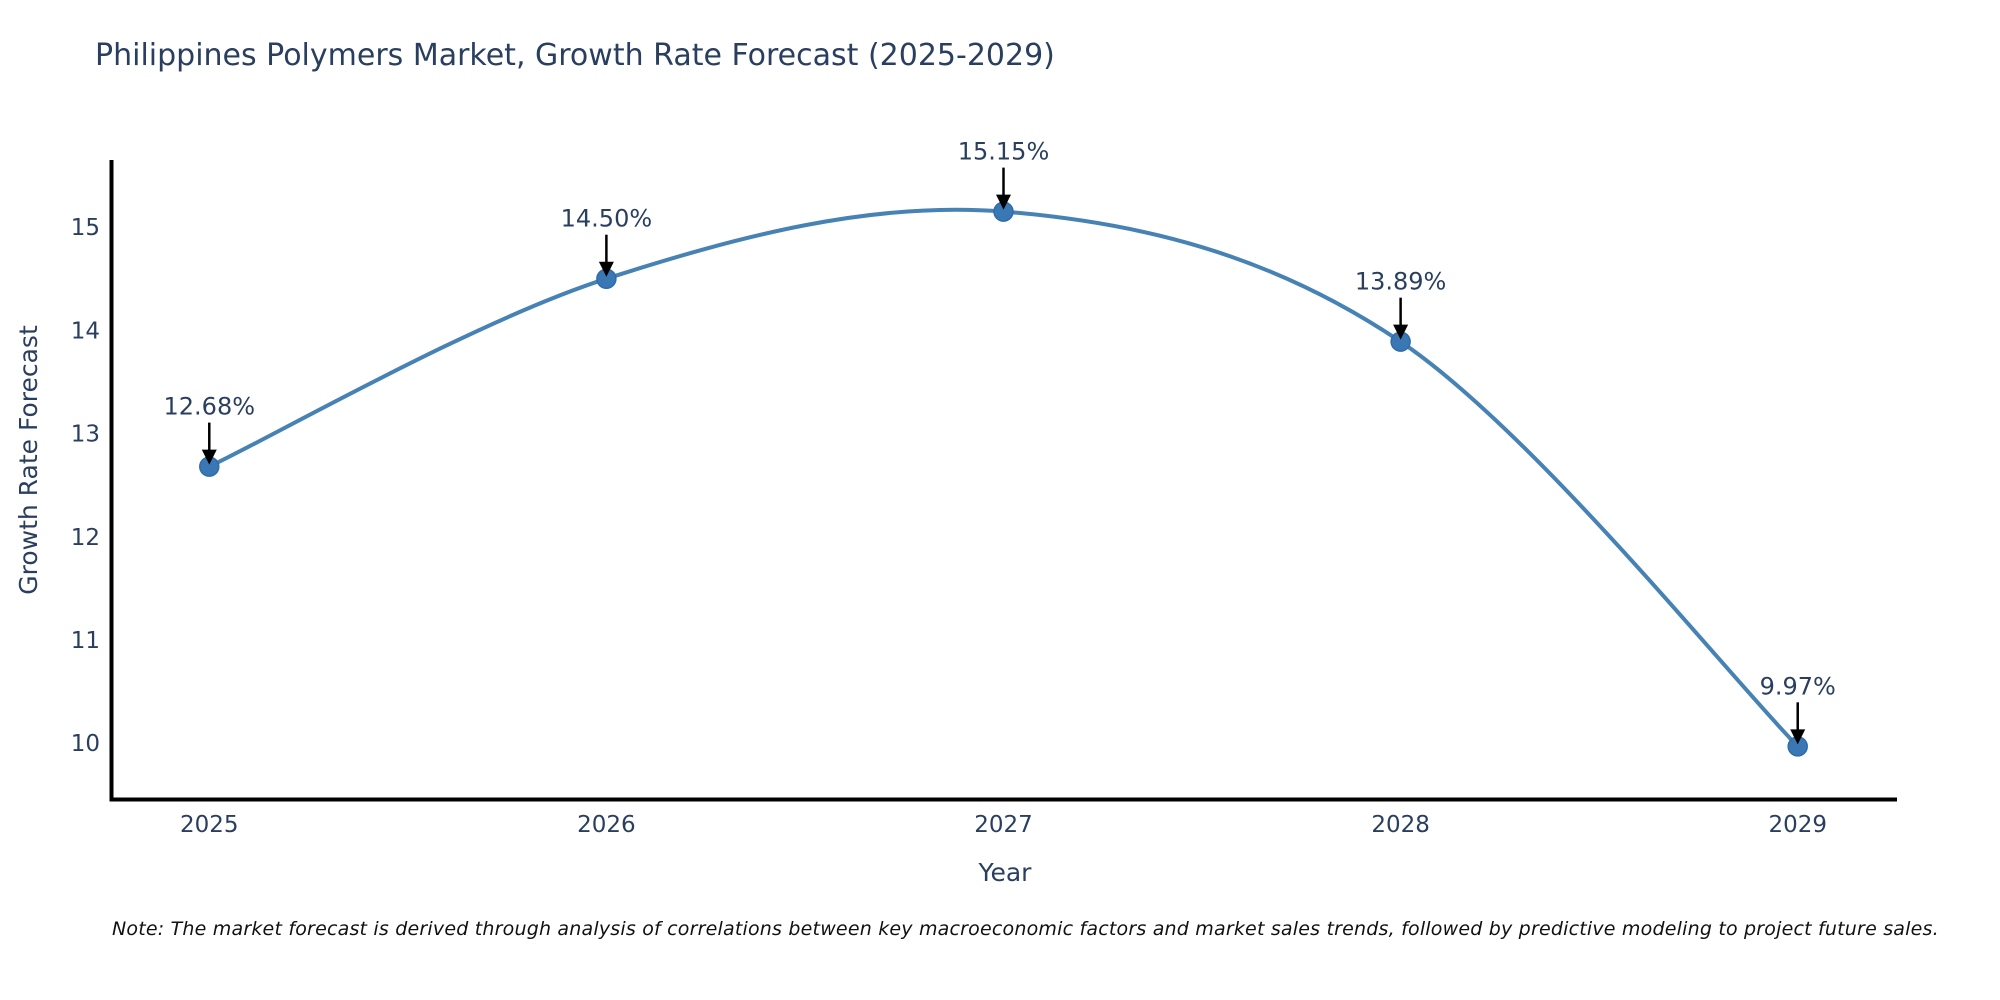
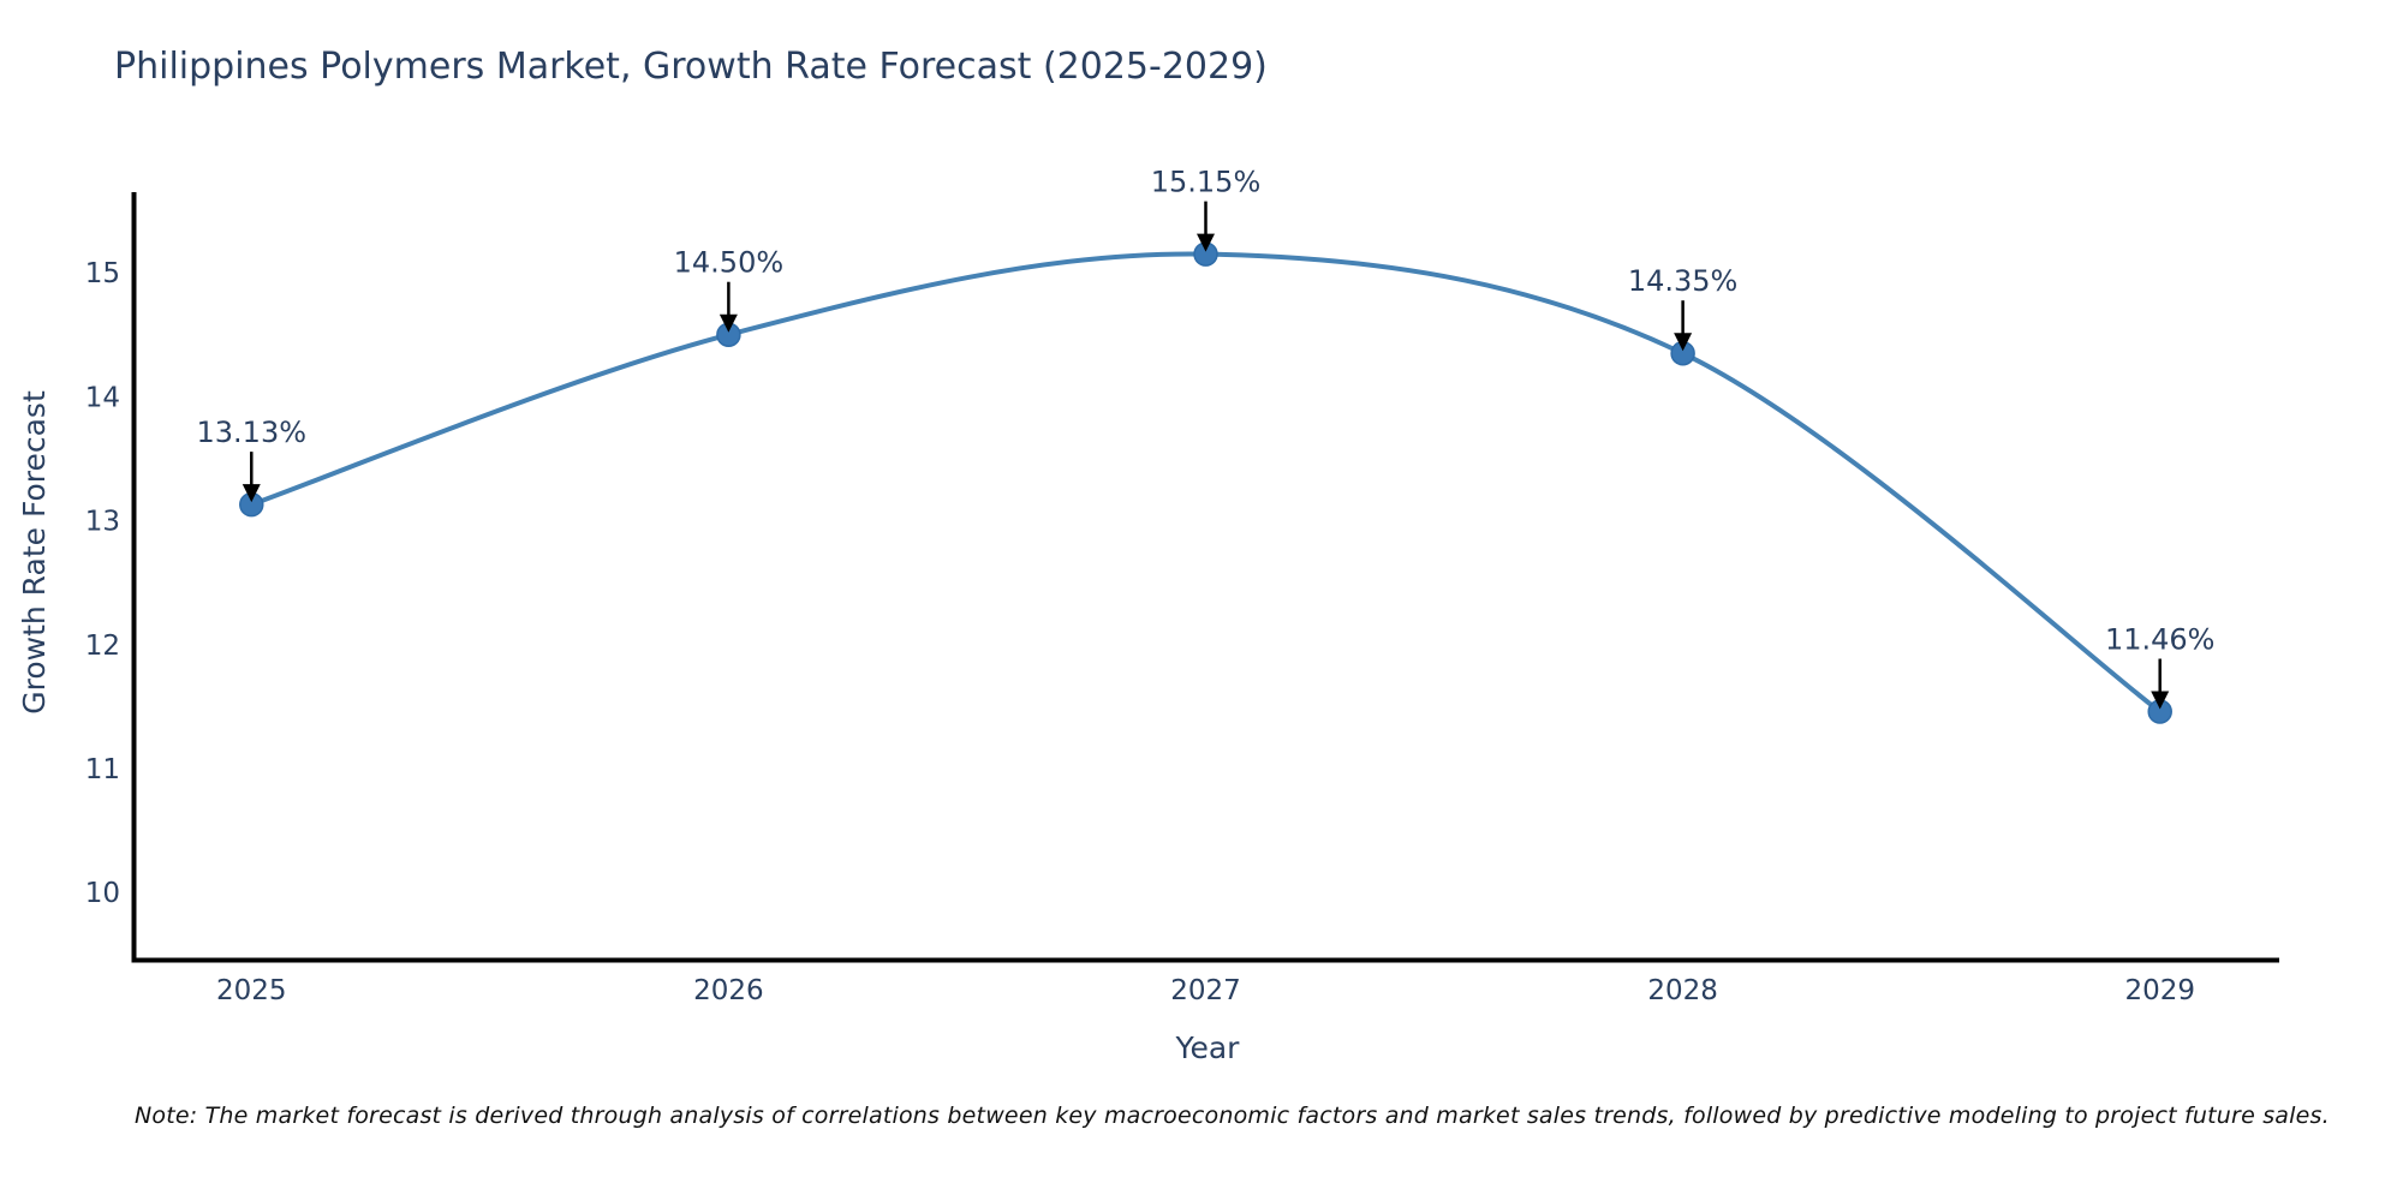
2025: 12.68% -> 13.13%
2028: 13.89% -> 14.35%
2029: 9.97% -> 11.46%
